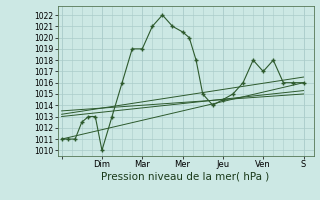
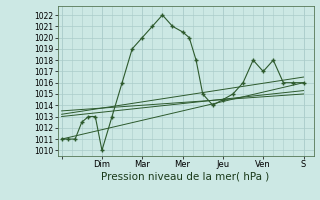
Mar: 1019.0 -> 1020.0
